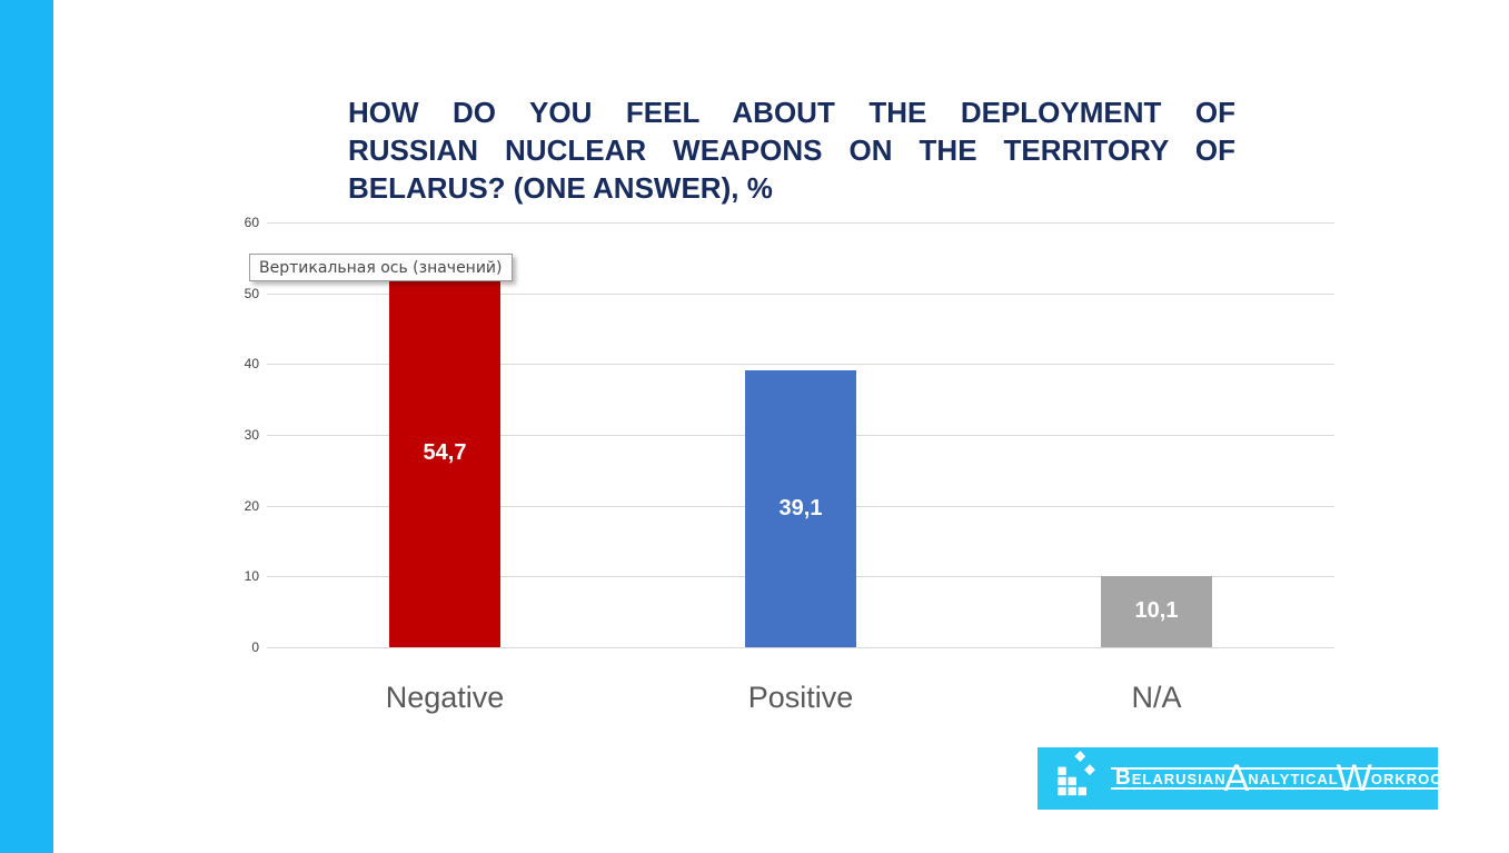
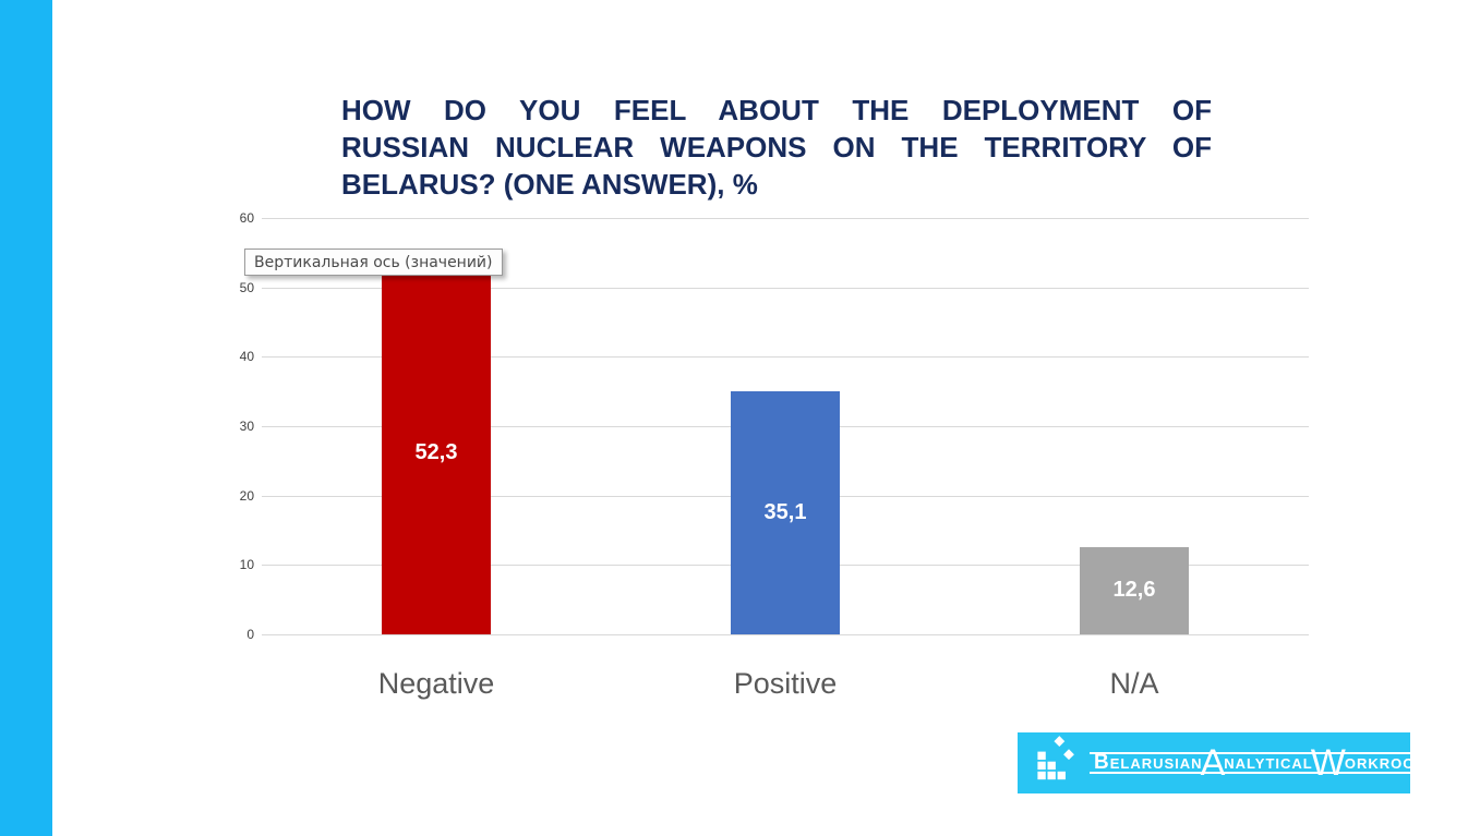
Negative: 54,7 -> 52,3
Positive: 39,1 -> 35,1
N/A: 10,1 -> 12,6
